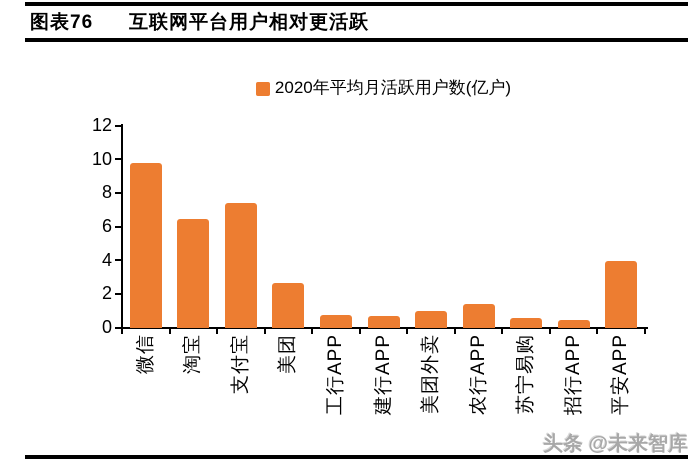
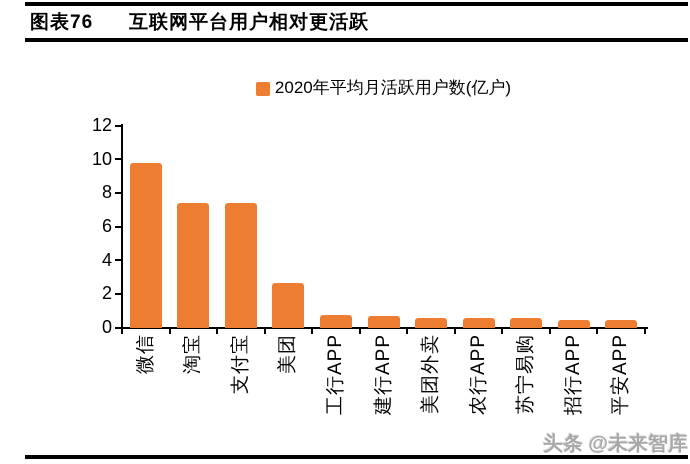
淘宝: 6.5 -> 7.4
美团外卖: 1.0 -> 0.6
农行APP: 1.4 -> 0.6
平安APP: 4.0 -> 0.5
